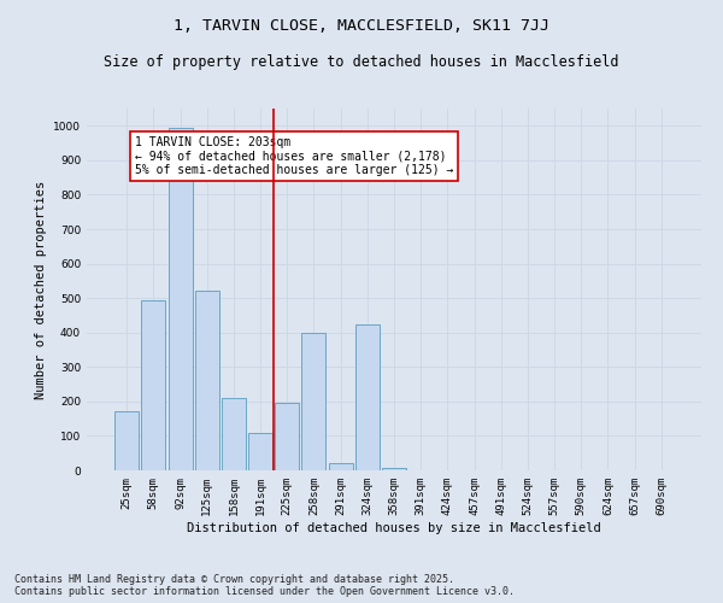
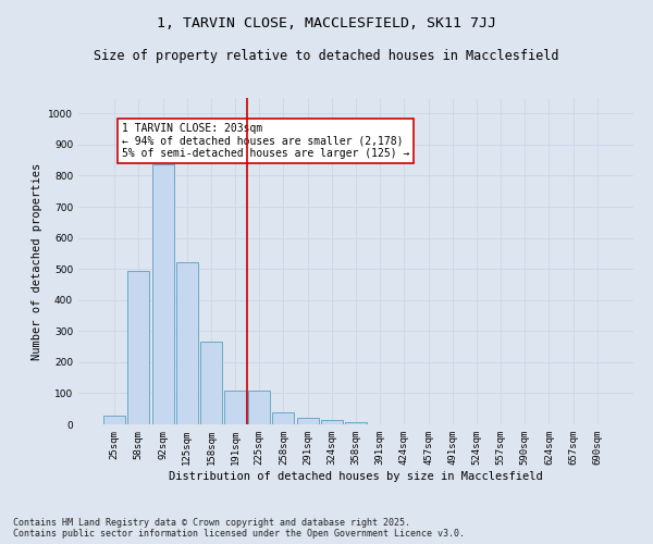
25sqm: 170 -> 28
92sqm: 995 -> 835
158sqm: 210 -> 265
225sqm: 195 -> 110
258sqm: 400 -> 38
324sqm: 425 -> 13
